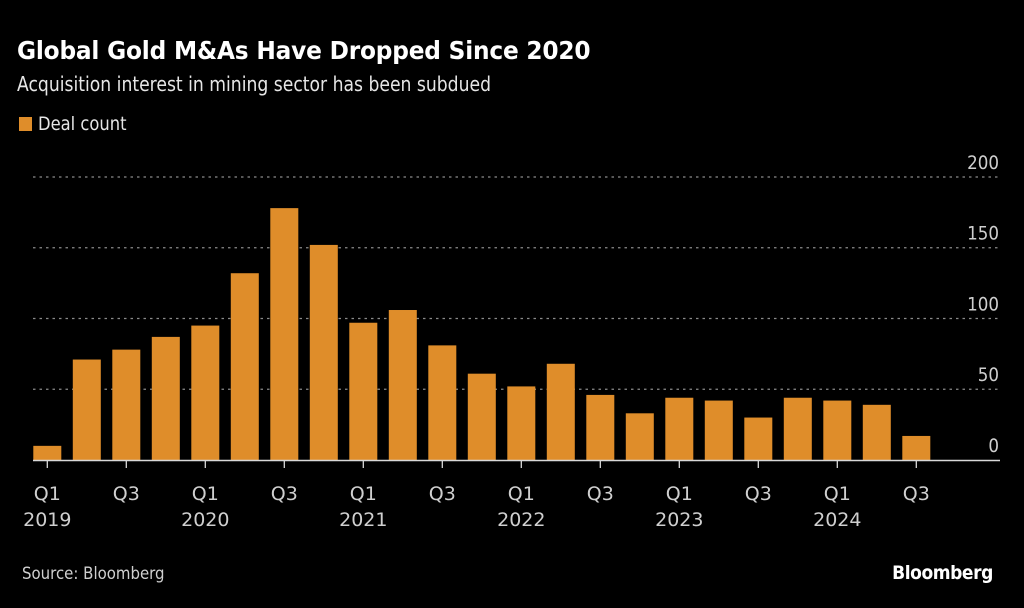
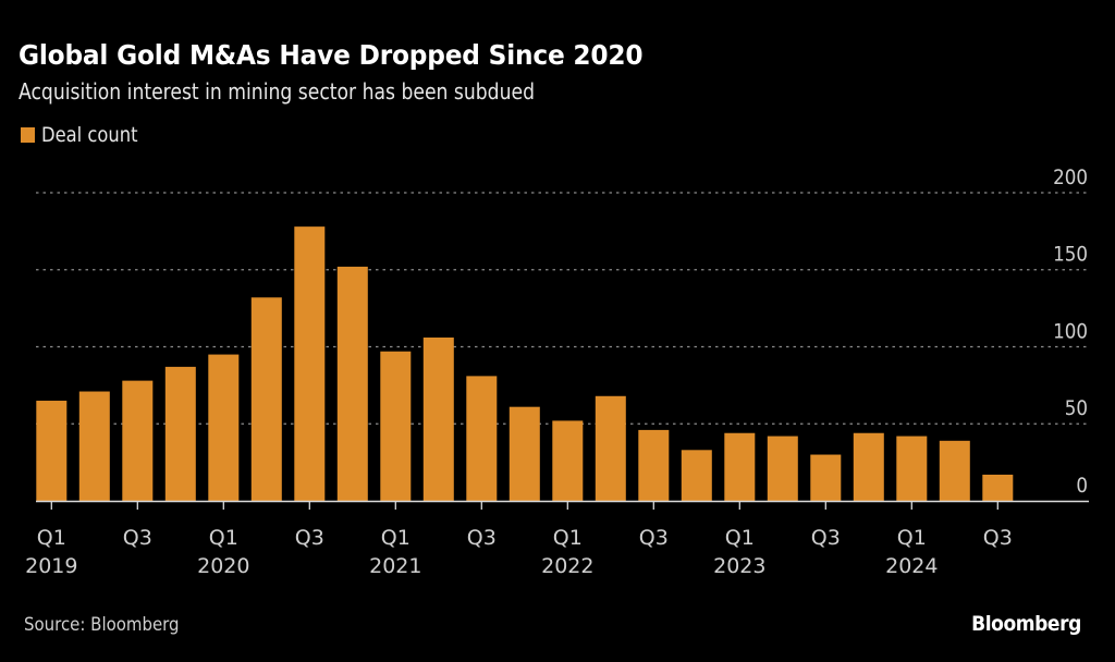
Q1 2019: 10 -> 65
